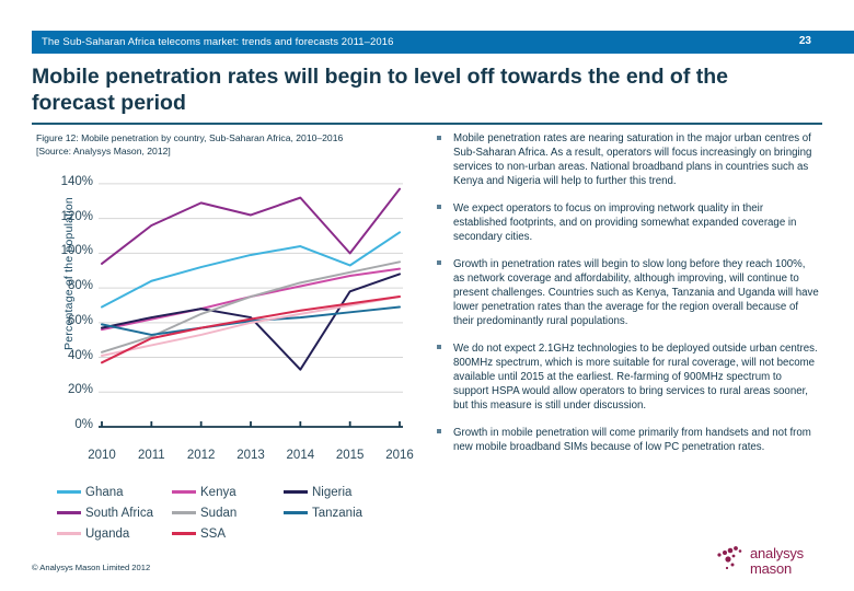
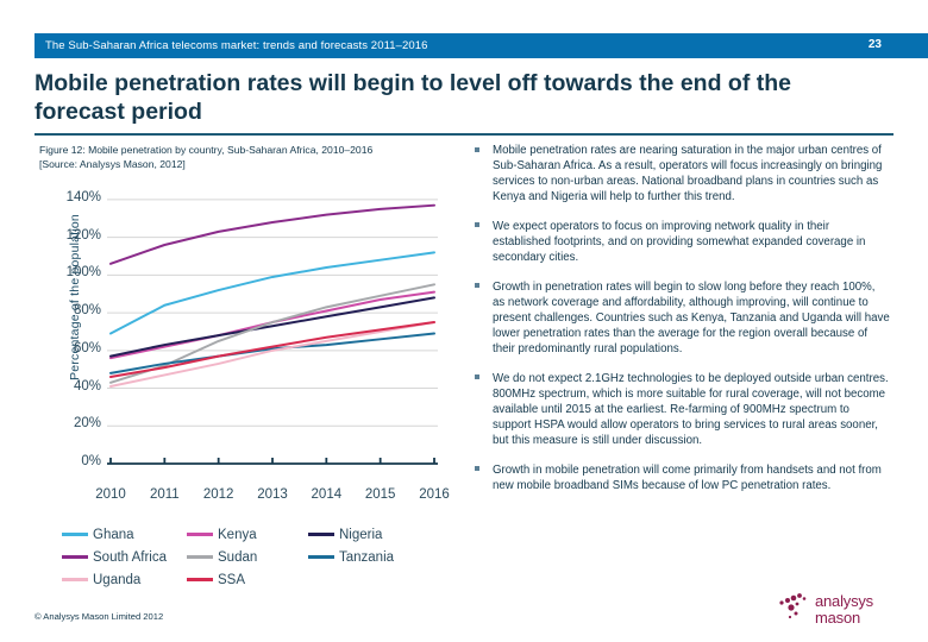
South Africa/2010: 94% -> 106%
Tanzania/2010: 59% -> 48%
SSA/2010: 37% -> 46%
South Africa/2012: 129% -> 123%
Nigeria/2013: 63% -> 73%
South Africa/2013: 122% -> 128%
Nigeria/2014: 33% -> 78%
Ghana/2015: 93% -> 108%
Nigeria/2015: 78% -> 83%
South Africa/2015: 100% -> 135%
